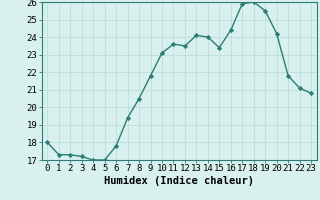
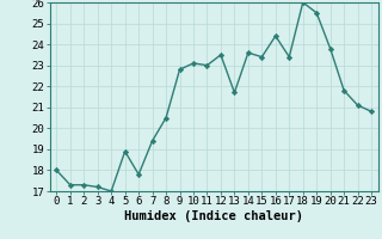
5: 17.0 -> 18.9
9: 21.8 -> 22.8
11: 23.6 -> 23.0
13: 24.1 -> 21.7
14: 24.0 -> 23.6
17: 25.9 -> 23.4
20: 24.2 -> 23.8
